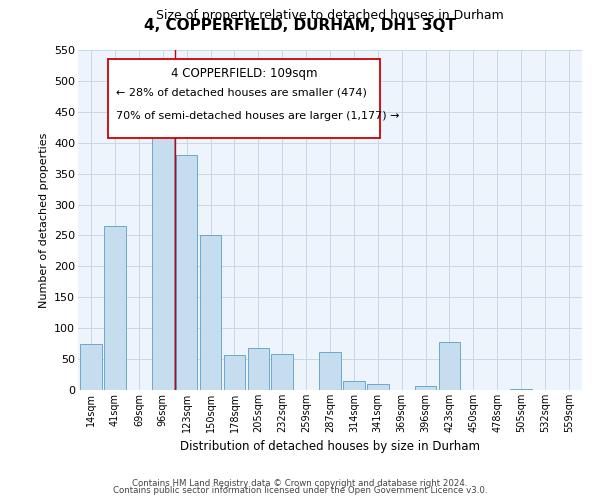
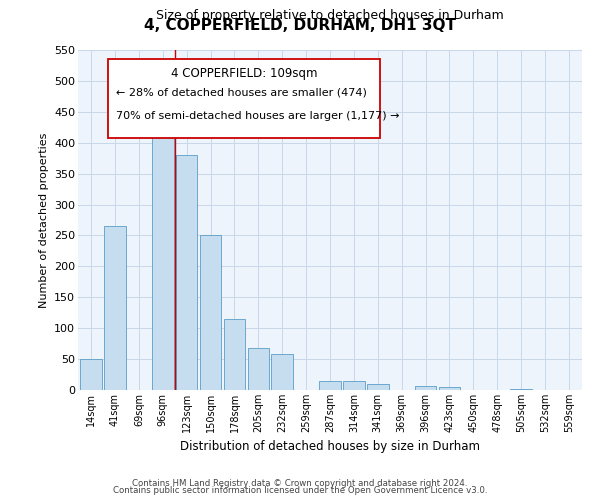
14sqm: 74 -> 50
178sqm: 56 -> 115
287sqm: 62 -> 15
423sqm: 78 -> 5
